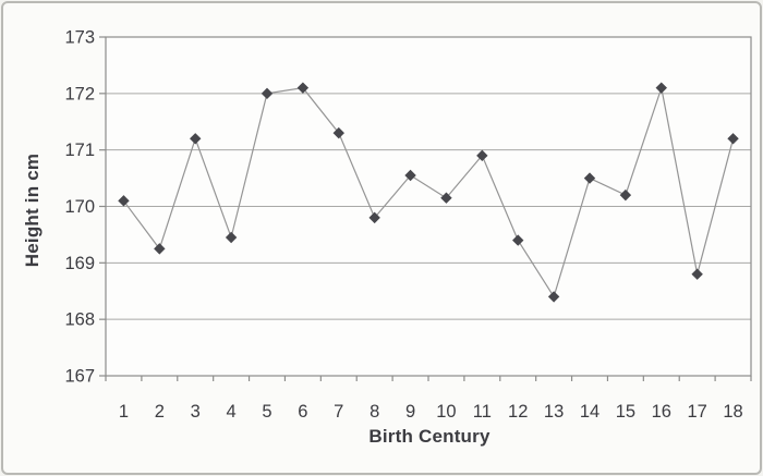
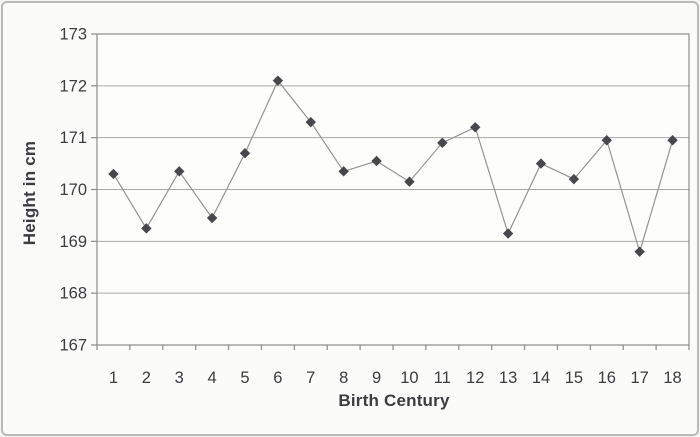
1: 170.1 -> 170.3
3: 171.2 -> 170.3
5: 172.0 -> 170.7
8: 169.8 -> 170.3
12: 169.4 -> 171.2
13: 168.4 -> 169.2
16: 172.1 -> 170.9
18: 171.2 -> 170.9
